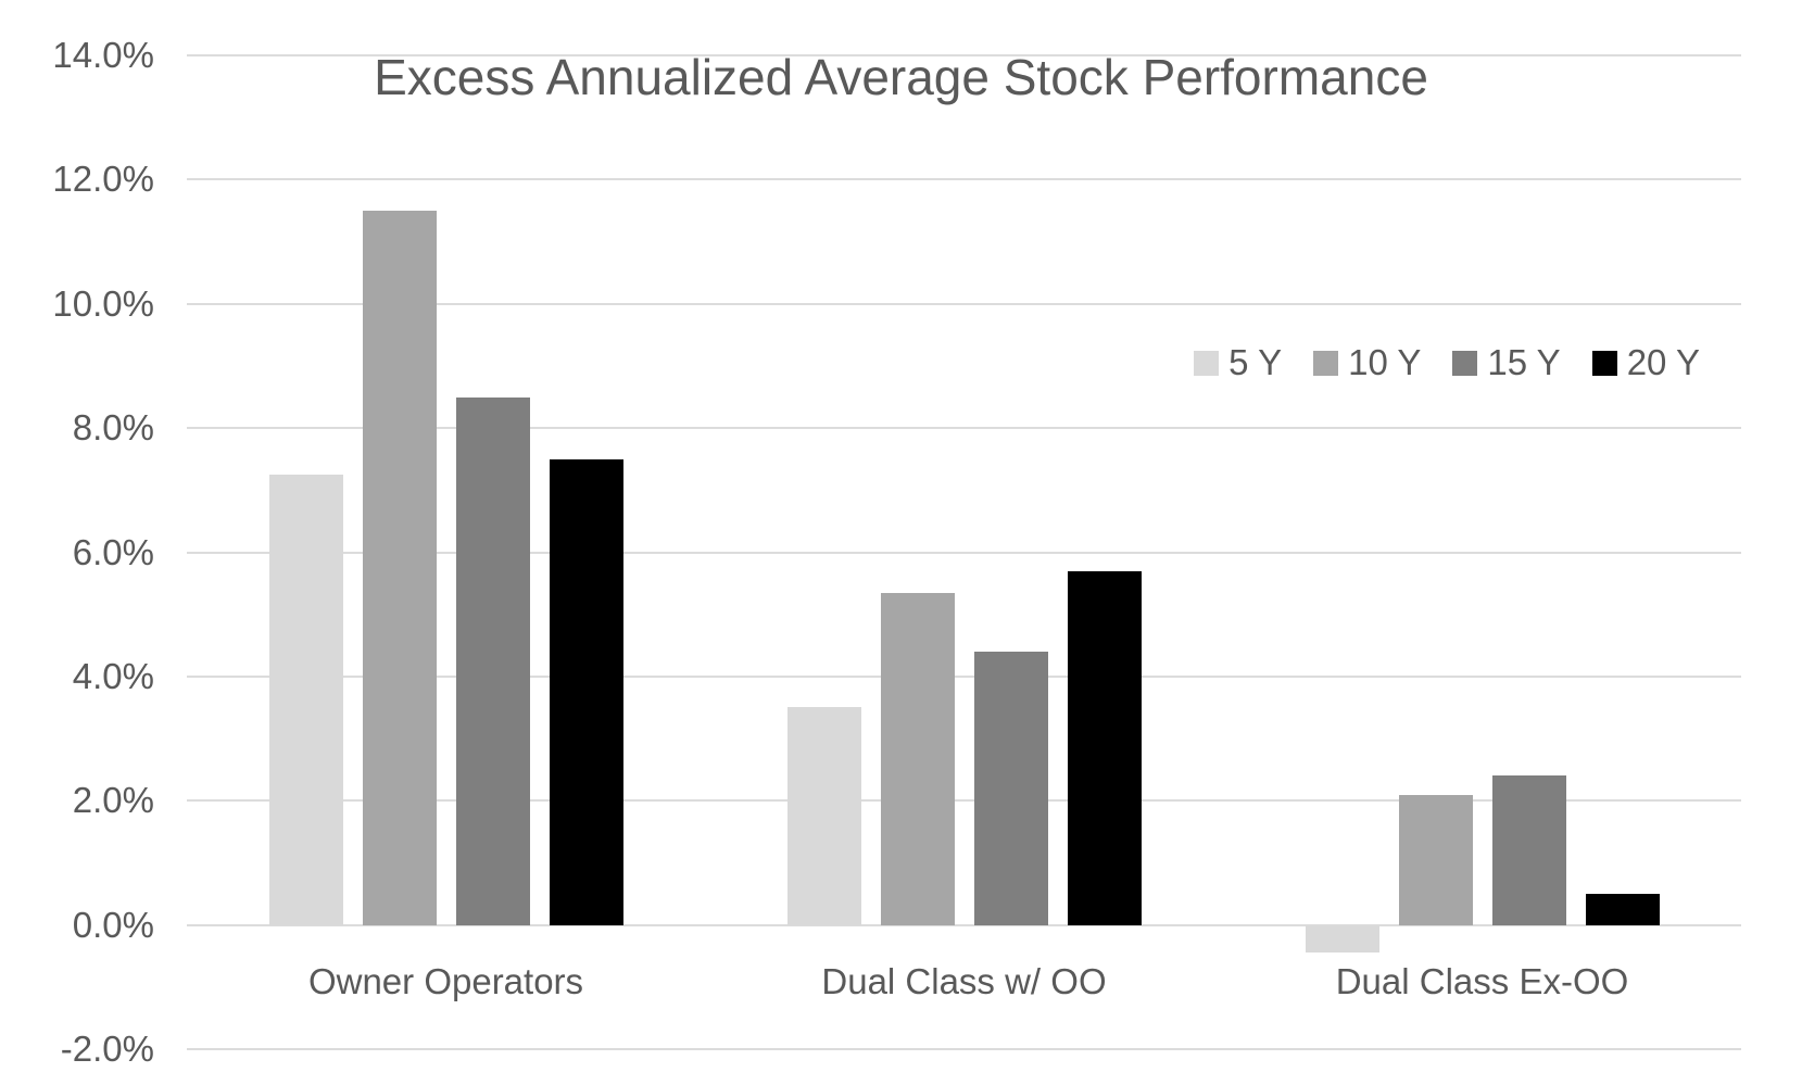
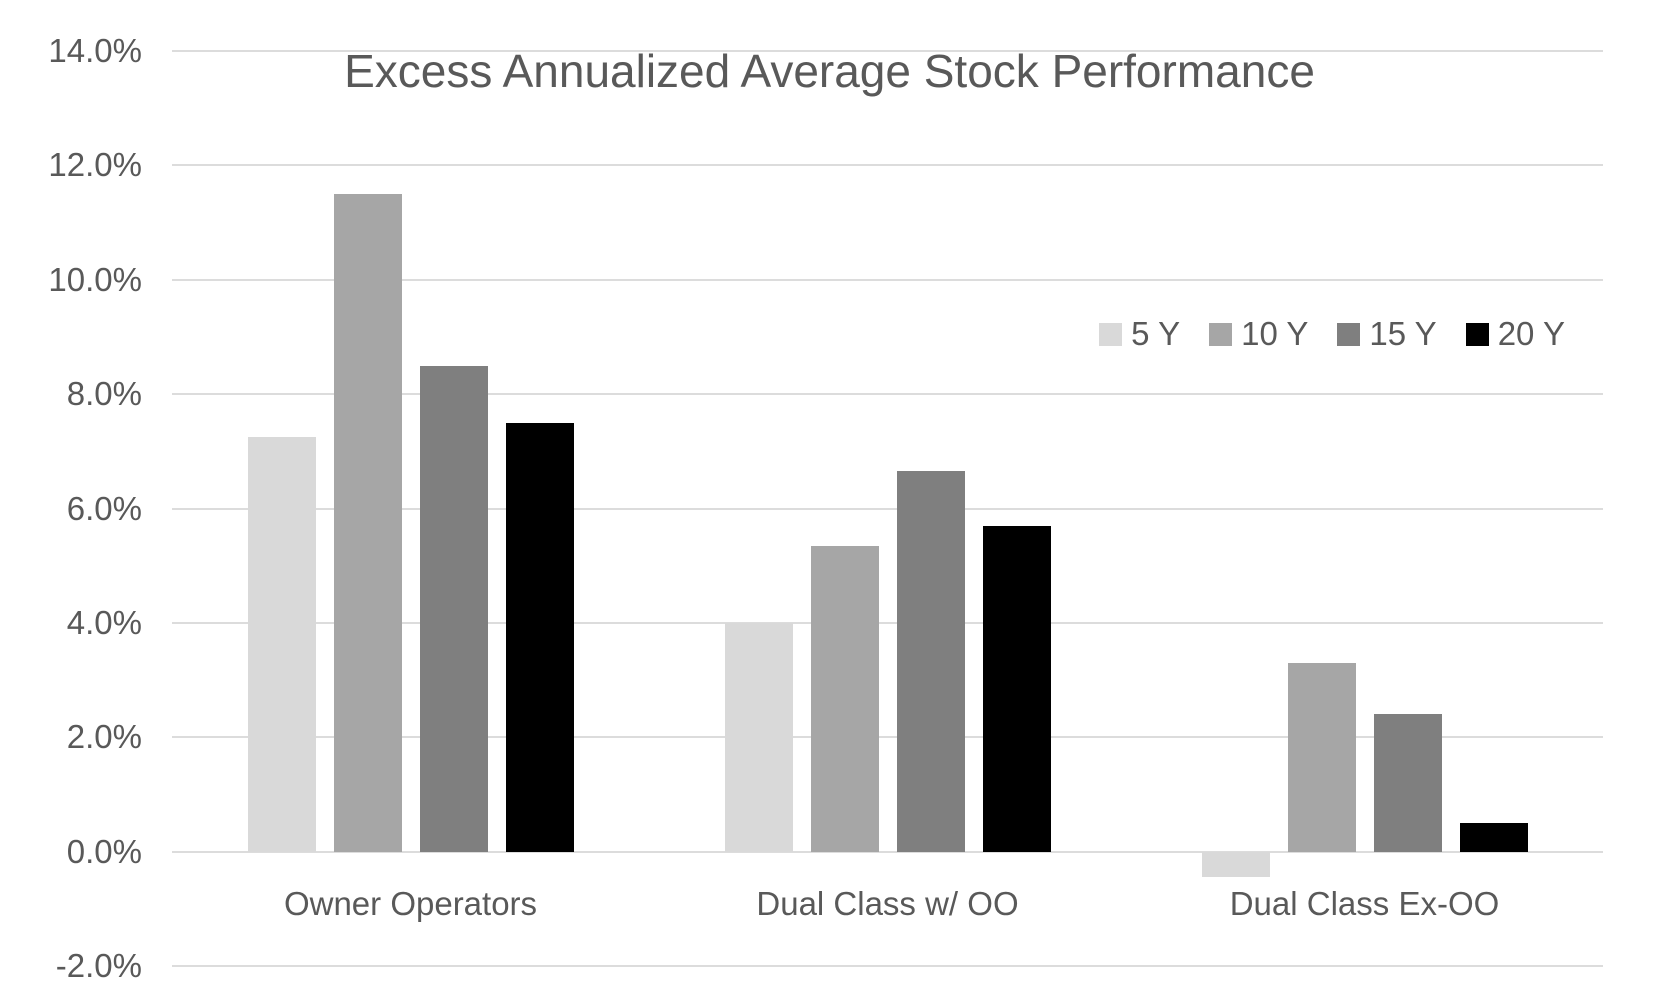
5 Y/Dual Class w/ OO: 3.5% -> 4.0%
15 Y/Dual Class w/ OO: 4.4% -> 6.7%
10 Y/Dual Class Ex-OO: 2.1% -> 3.3%
